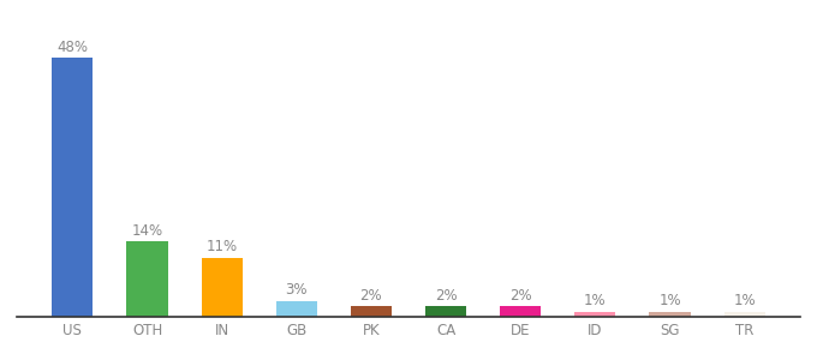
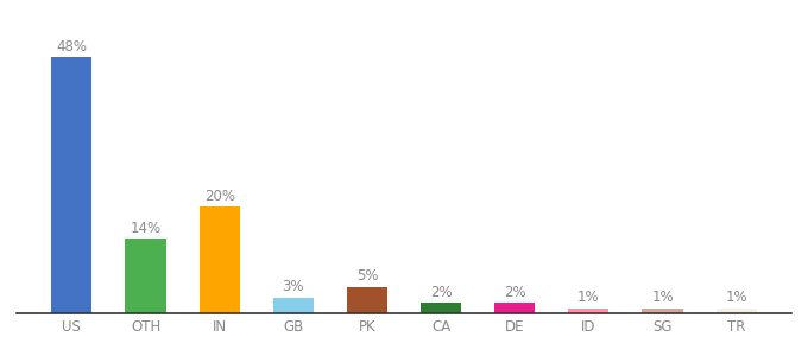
IN: 11% -> 20%
PK: 2% -> 5%
